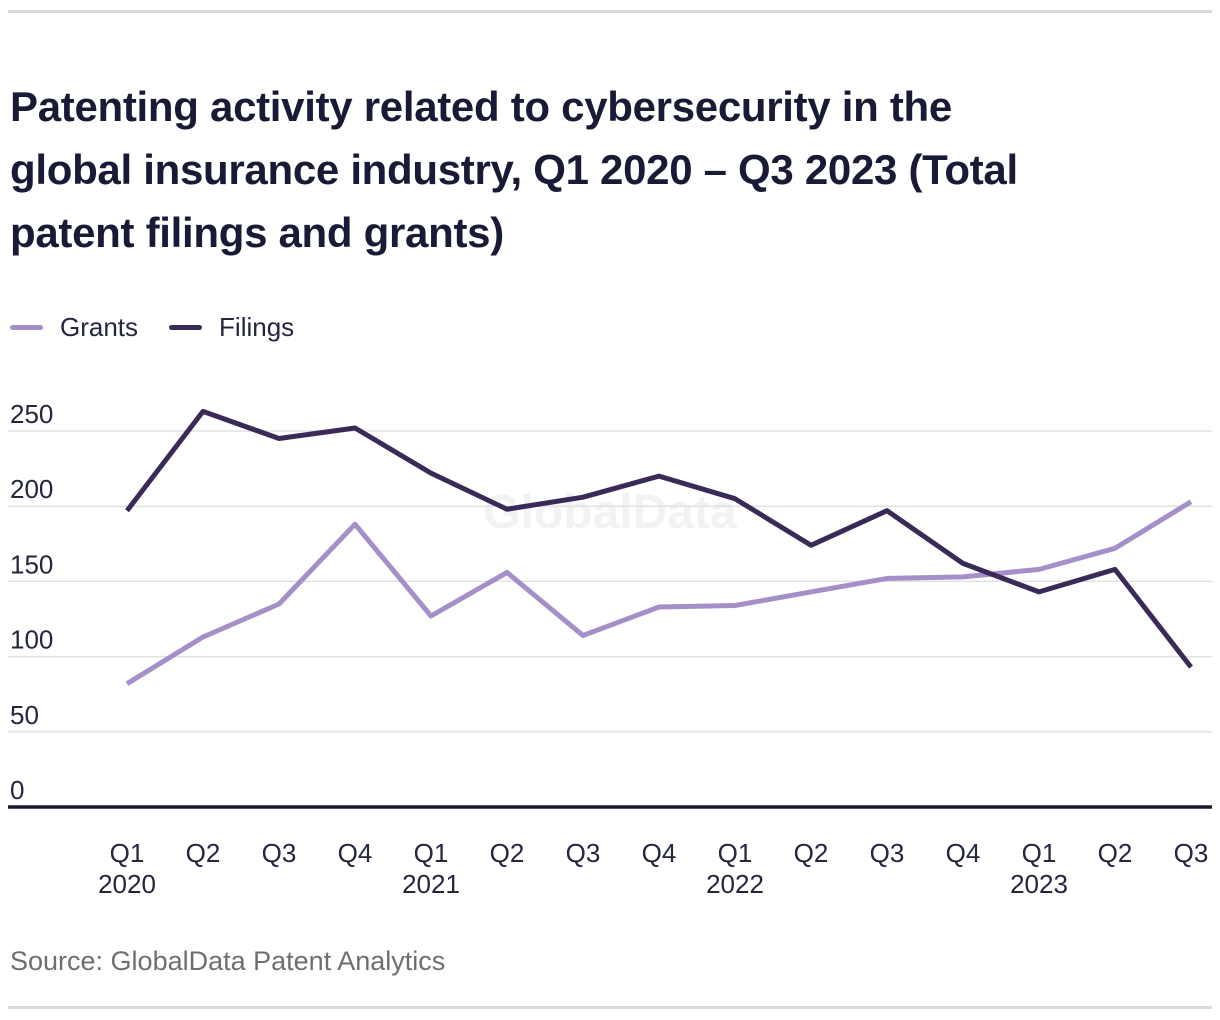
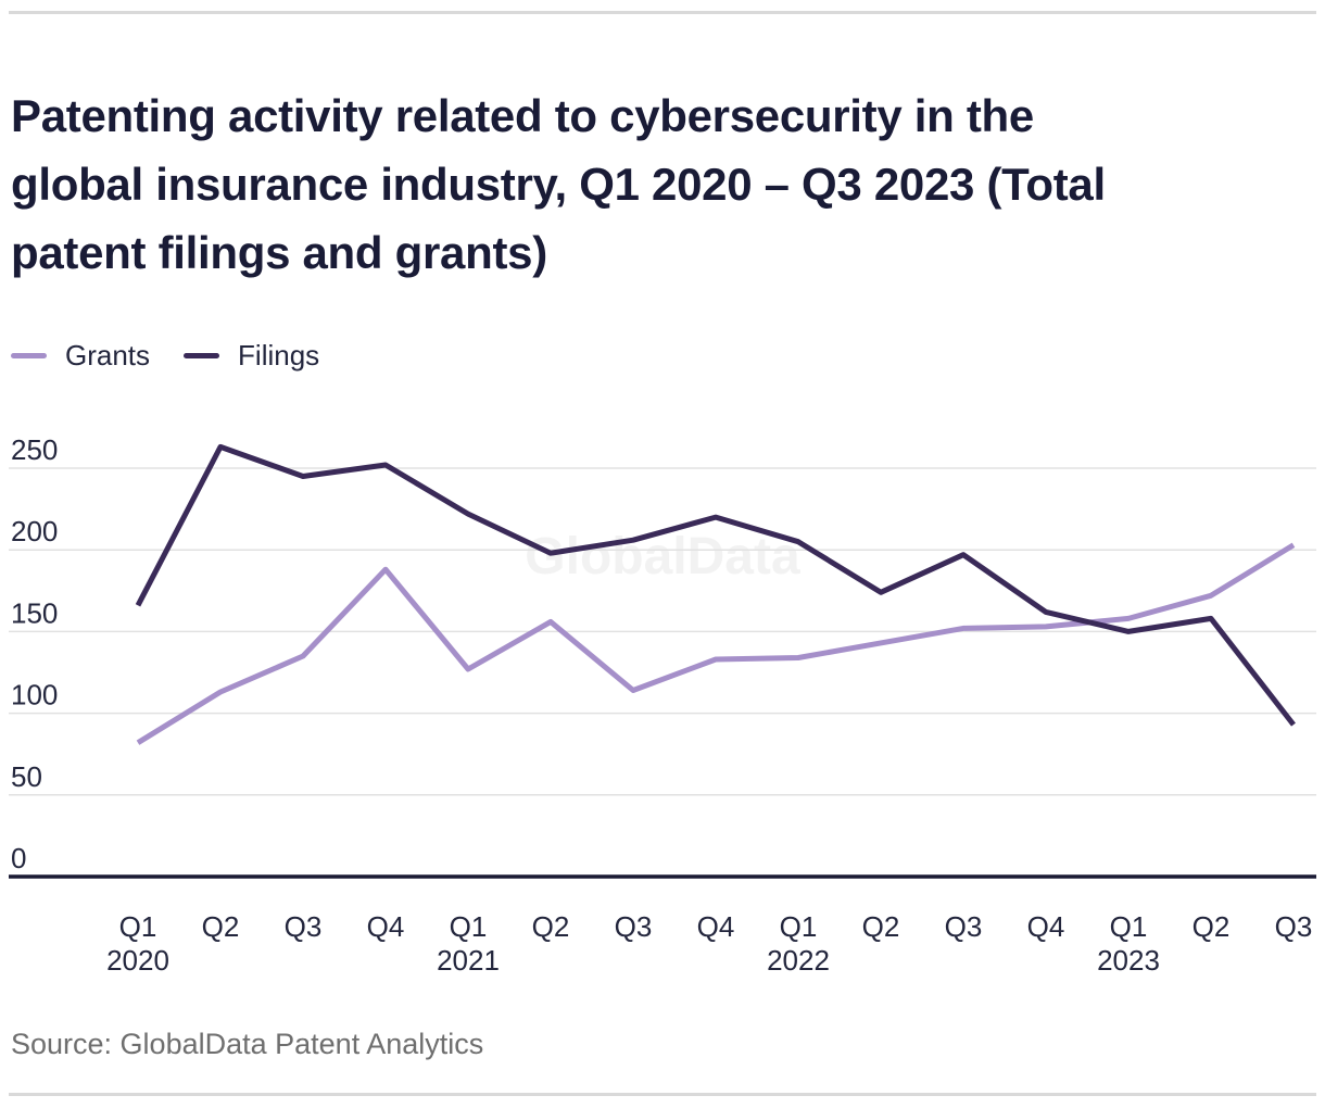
Filings/Q1 2020: 197 -> 166
Filings/Q1 2023: 143 -> 150
